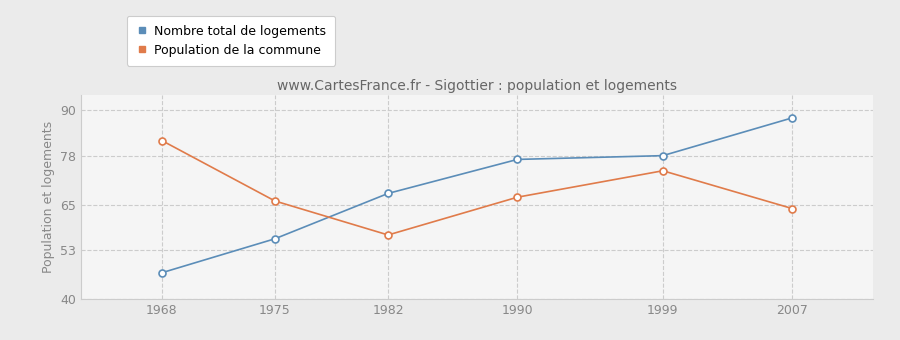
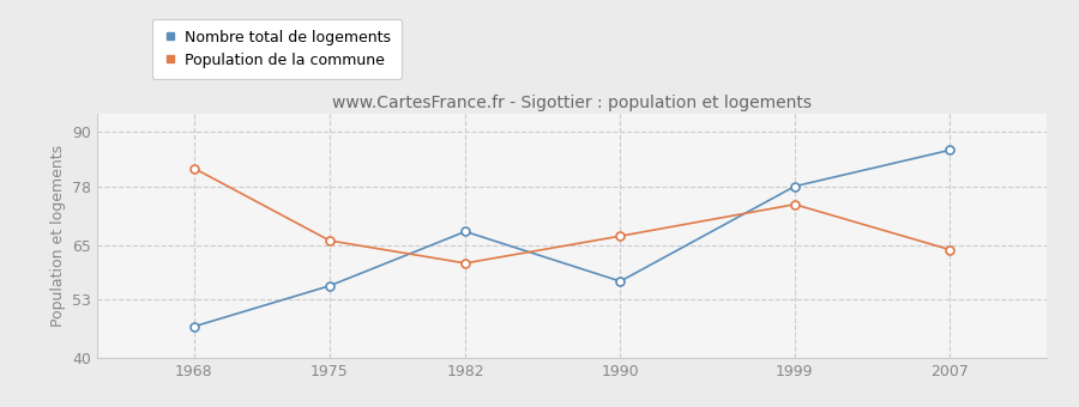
Population de la commune/1982: 57 -> 61
Nombre total de logements/1990: 77 -> 57
Nombre total de logements/2007: 88 -> 86
